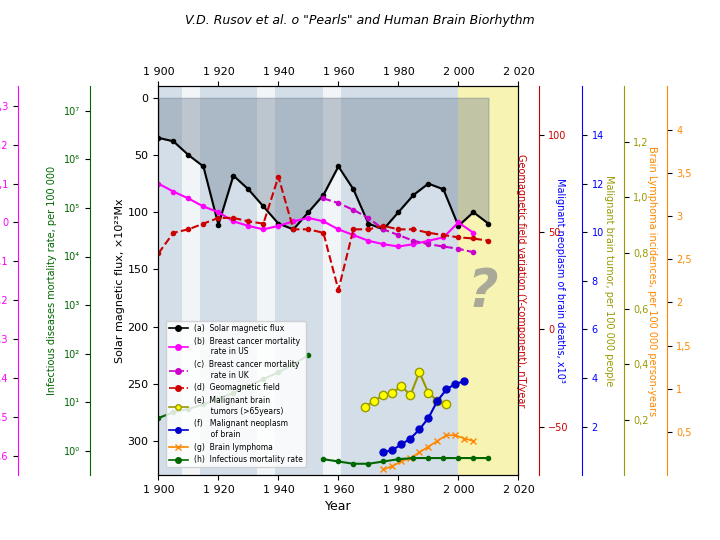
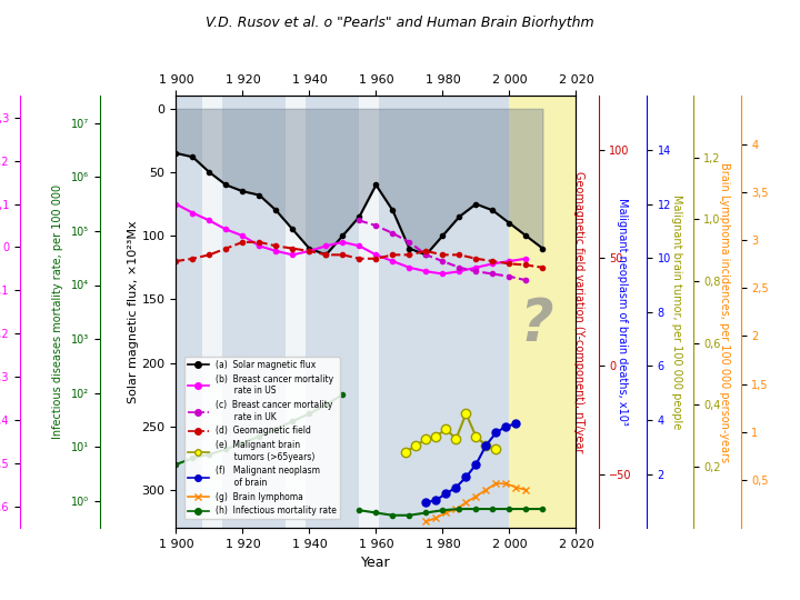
(d) Geomagnetic field/1 900: 136 -> 120
(a) Solar magnetic flux/1 920: 111 -> 65
(d) Geomagnetic field/1 940: 69 -> 112
(d) Geomagnetic field/1 960: 168 -> 118
(a) Solar magnetic flux/2 000: 112 -> 90
(b) Breast cancer mortality rate in US/2 000: 109 -> 120
